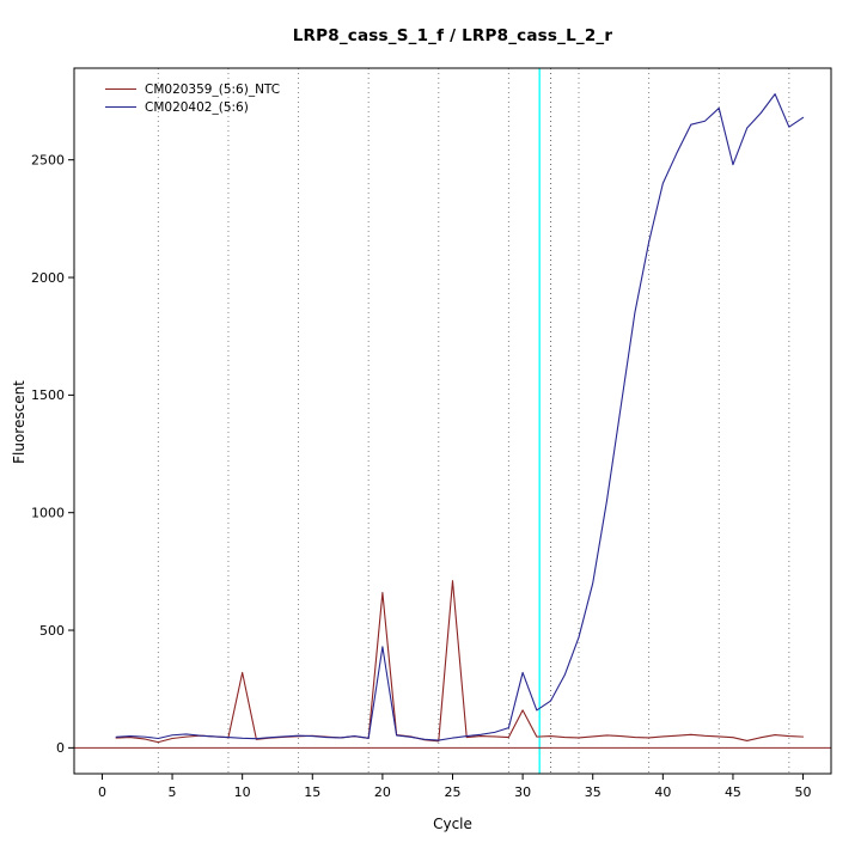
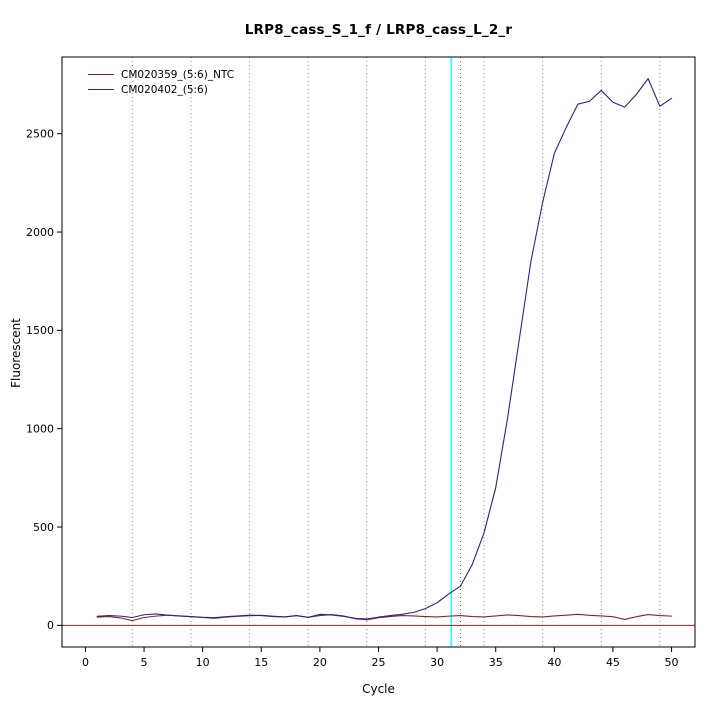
CM020359_(5:6)_NTC/10: 320 -> 40
CM020359_(5:6)_NTC/20: 660 -> 50
CM020402_(5:6)/20: 430 -> 60
CM020359_(5:6)_NTC/25: 710 -> 40
CM020359_(5:6)_NTC/30: 160 -> 40
CM020402_(5:6)/30: 320 -> 120
CM020402_(5:6)/45: 2480 -> 2660
